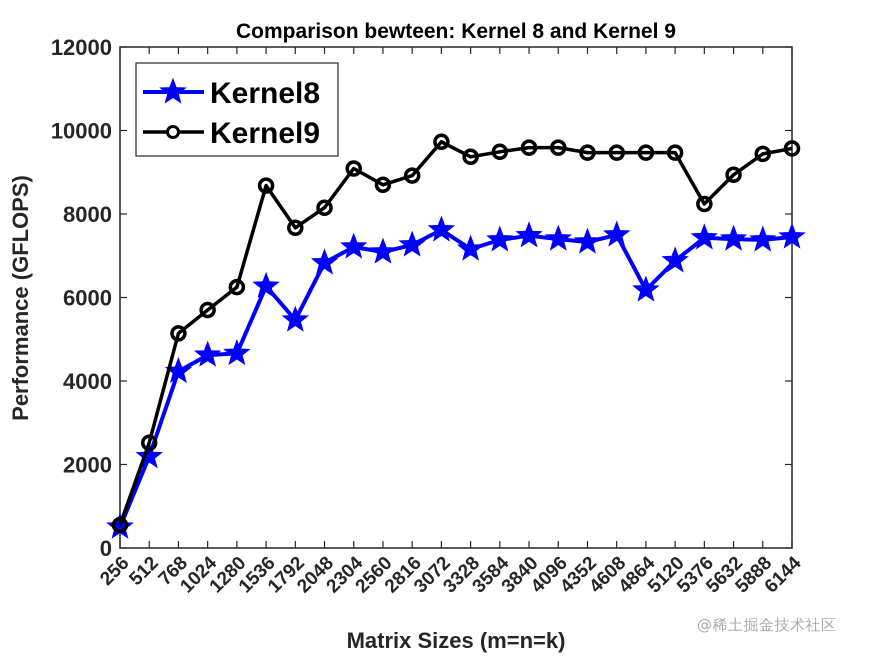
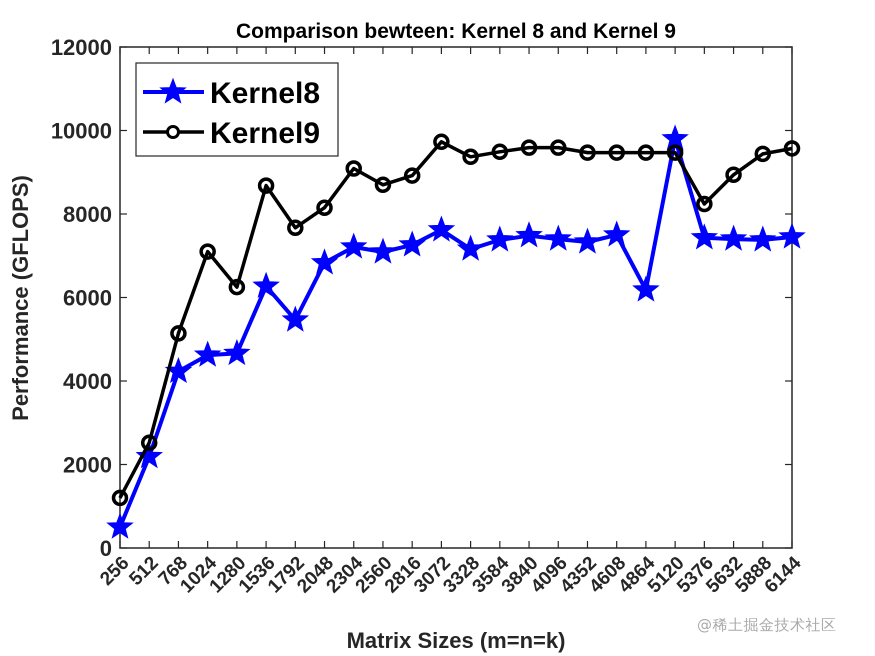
Kernel9/256: 600 -> 1200
Kernel9/1024: 5700 -> 7100
Kernel8/5120: 6900 -> 9800
